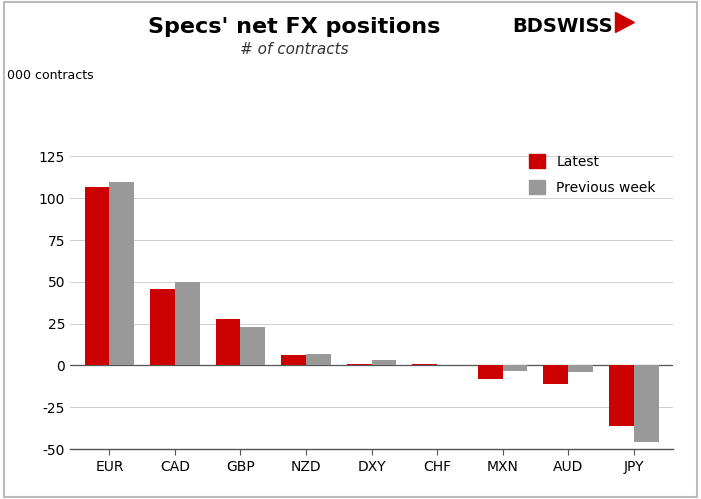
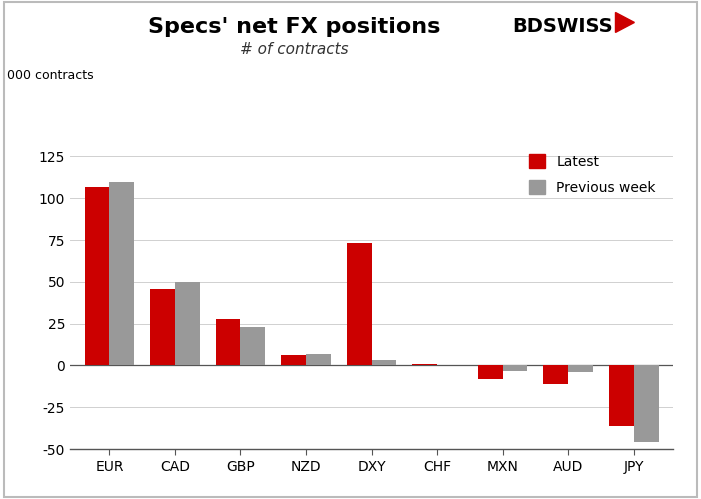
Latest/DXY: 1 -> 73
